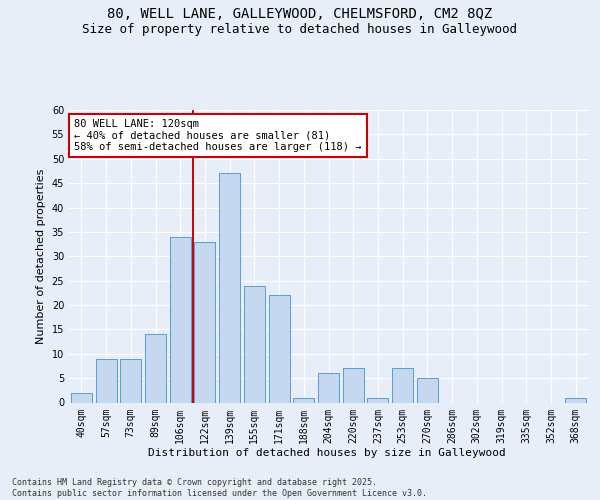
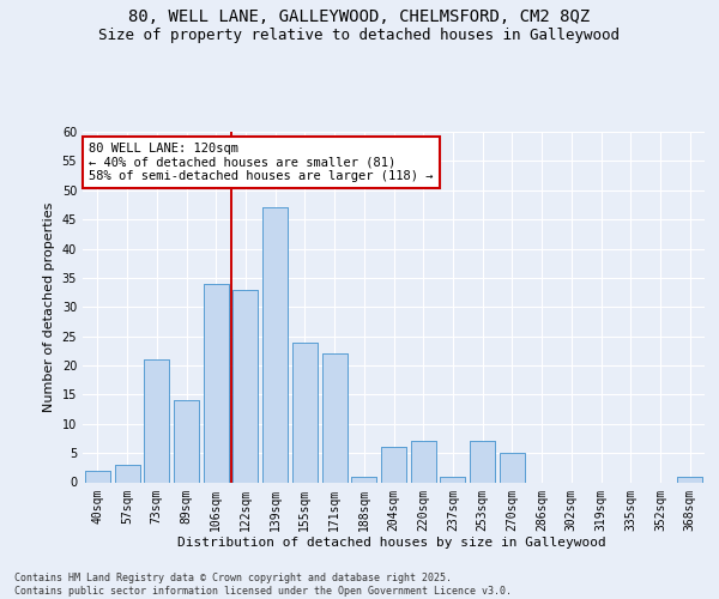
57sqm: 9 -> 3
73sqm: 9 -> 21
